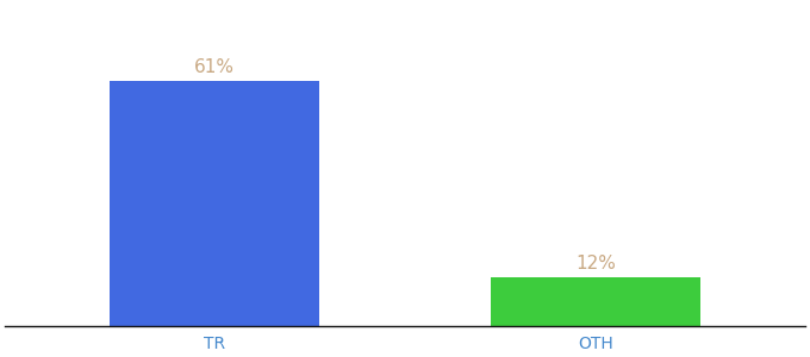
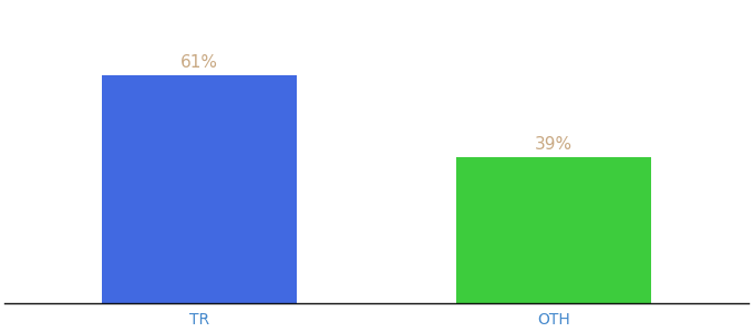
OTH: 12% -> 39%
